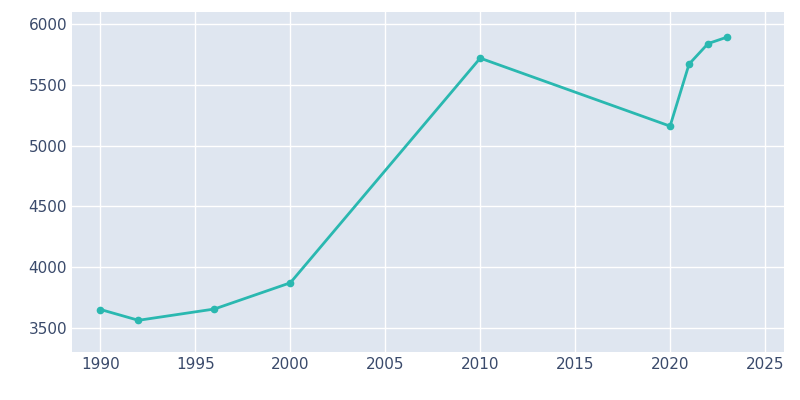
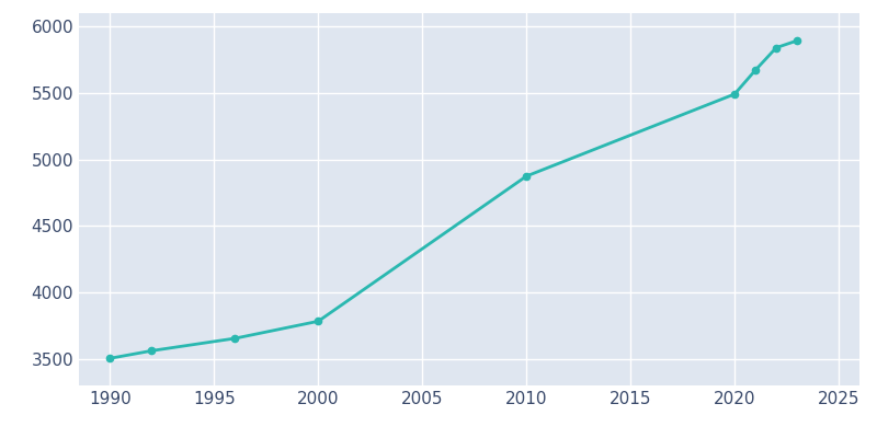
1990: 3650 -> 3500
2000: 3870 -> 3780
2010: 5720 -> 4870
2020: 5160 -> 5490
